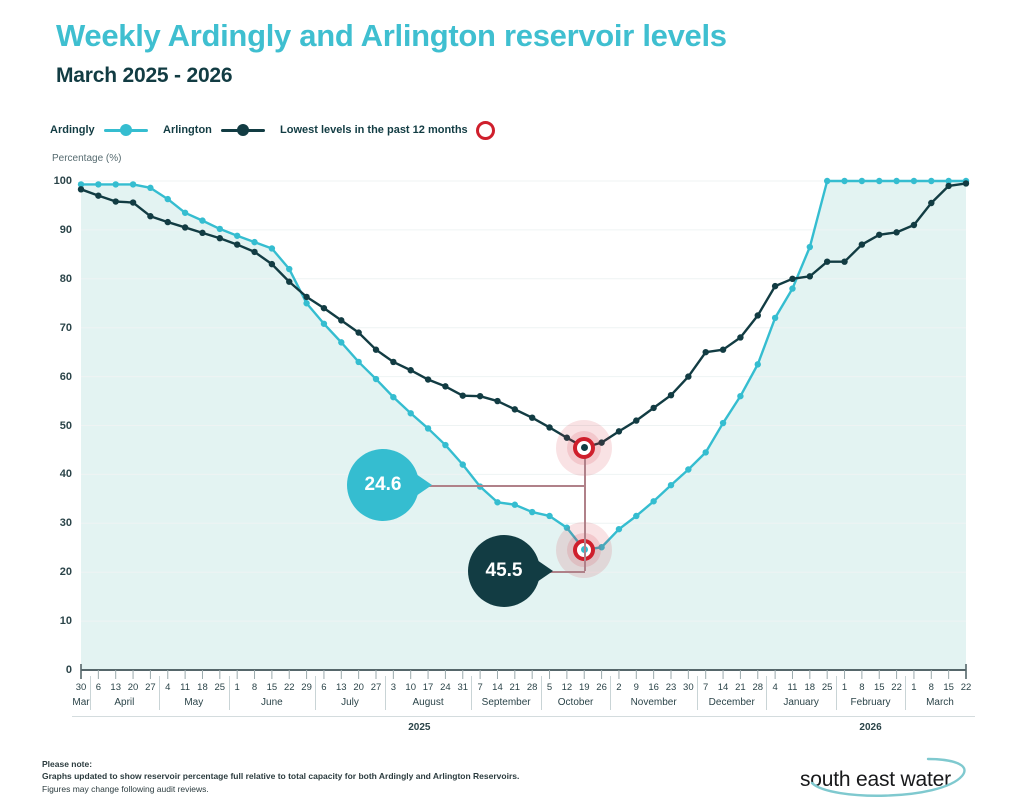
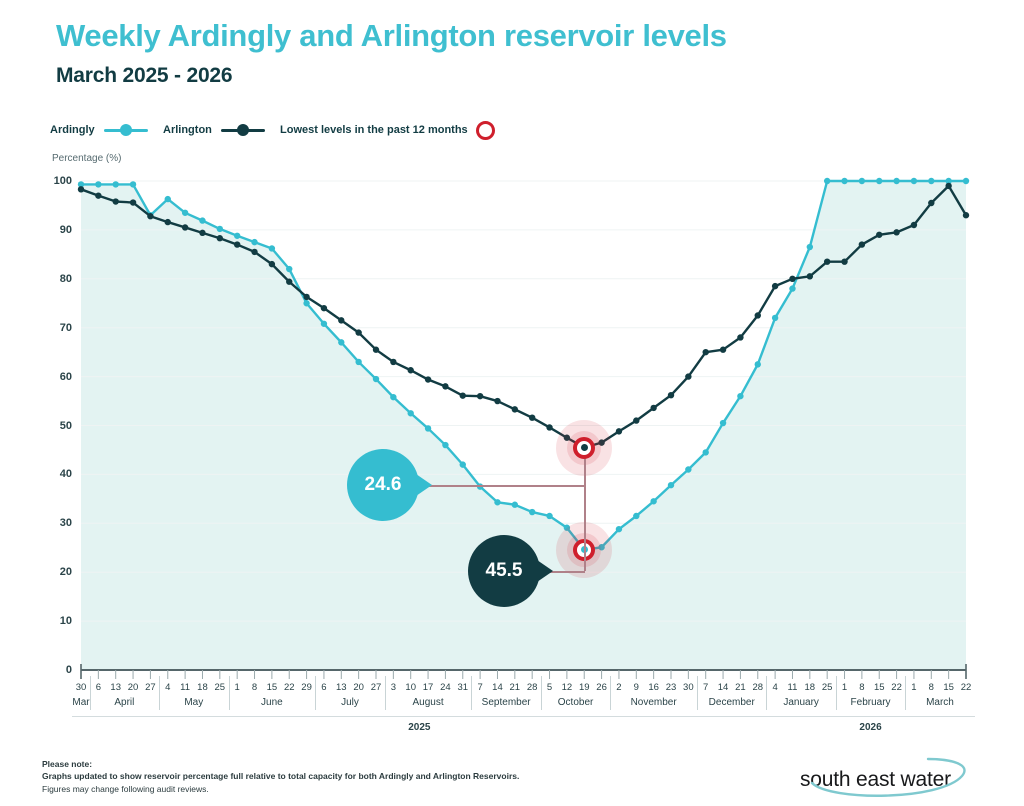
Ardingly/27 April: 99 -> 93
Arlington/22 March: 100 -> 93
